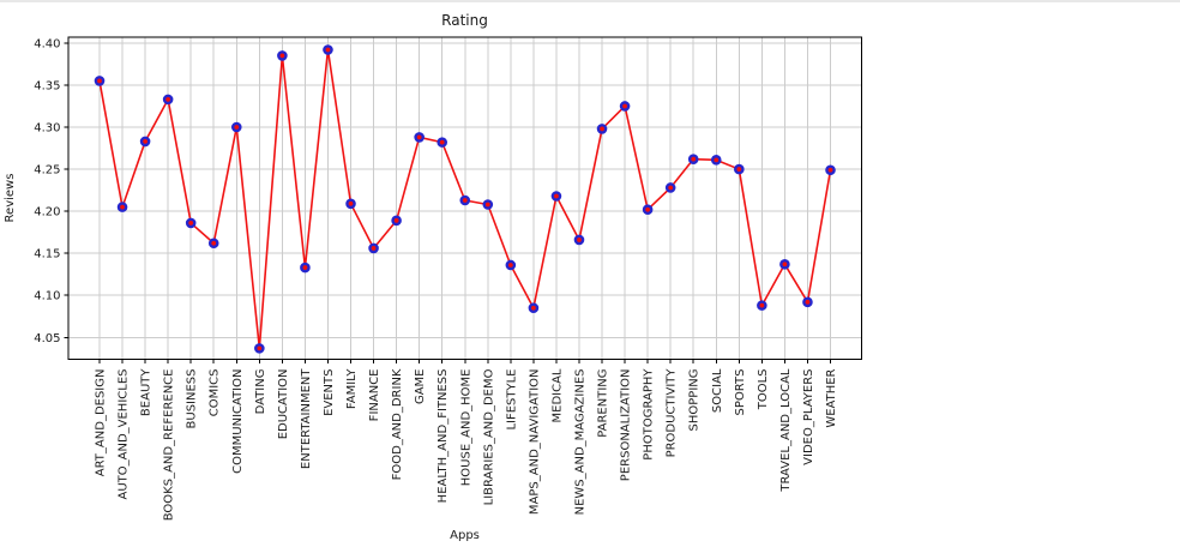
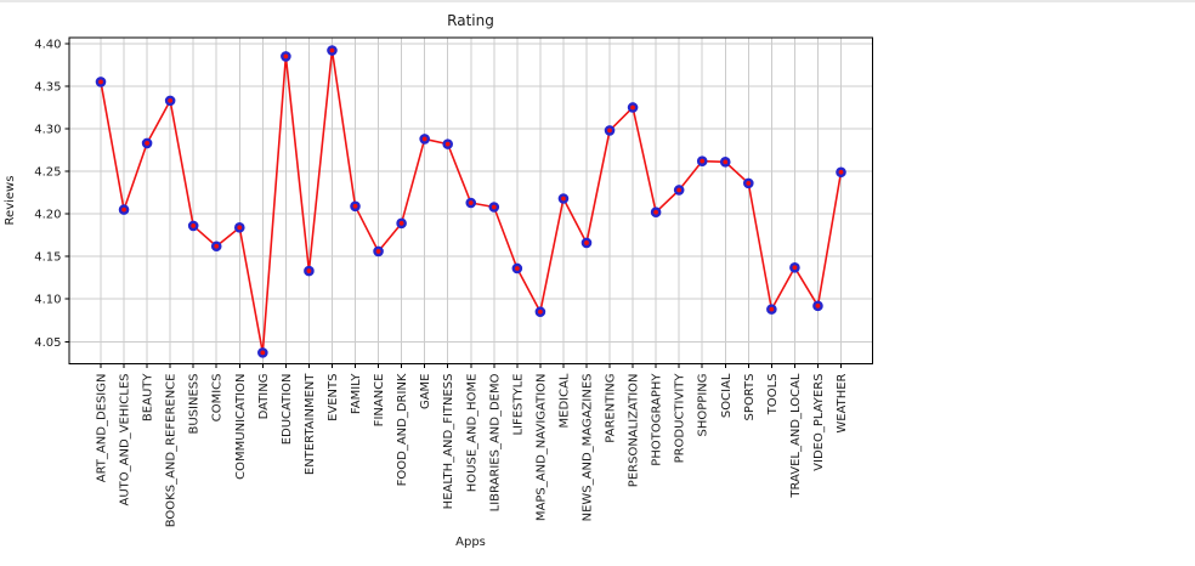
COMMUNICATION: 4.30 -> 4.18
SPORTS: 4.25 -> 4.24
